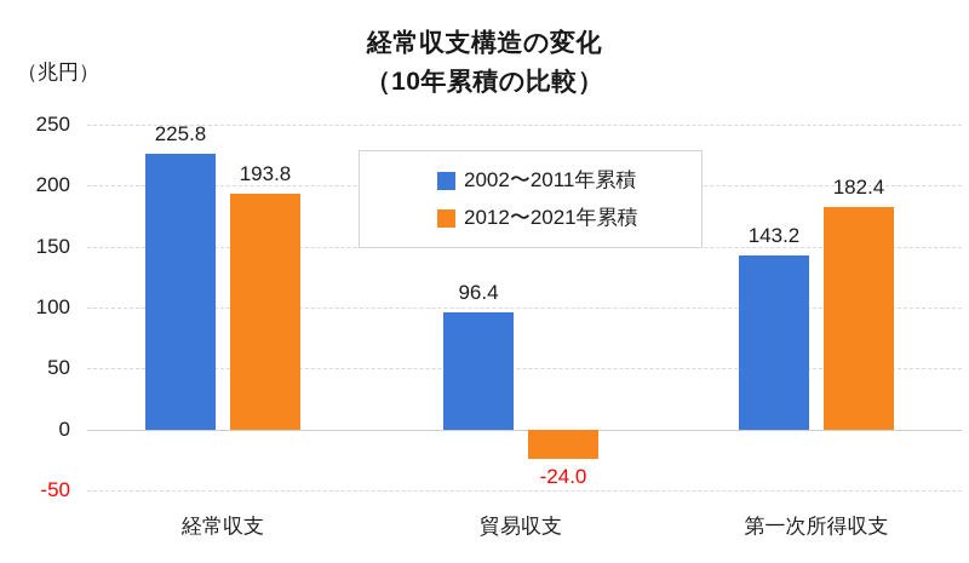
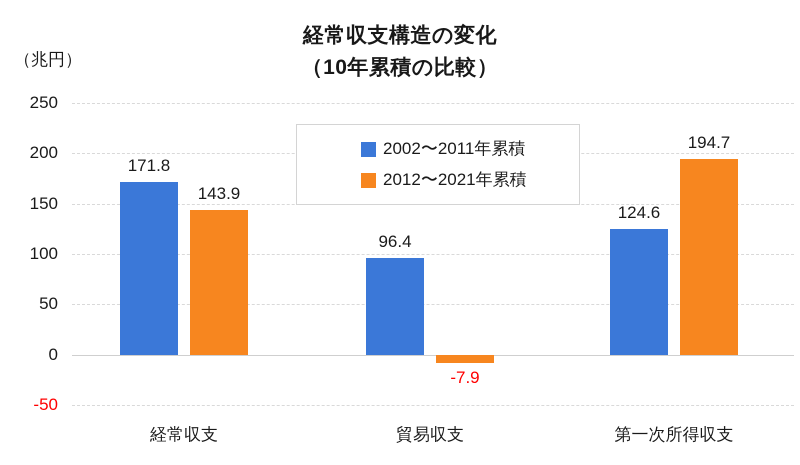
2002〜2011年累積/経常収支: 225.8 -> 171.8
2012〜2021年累積/経常収支: 193.8 -> 143.9
2012〜2021年累積/貿易収支: -24.0 -> -7.9
2002〜2011年累積/第一次所得収支: 143.2 -> 124.6
2012〜2021年累積/第一次所得収支: 182.4 -> 194.7
